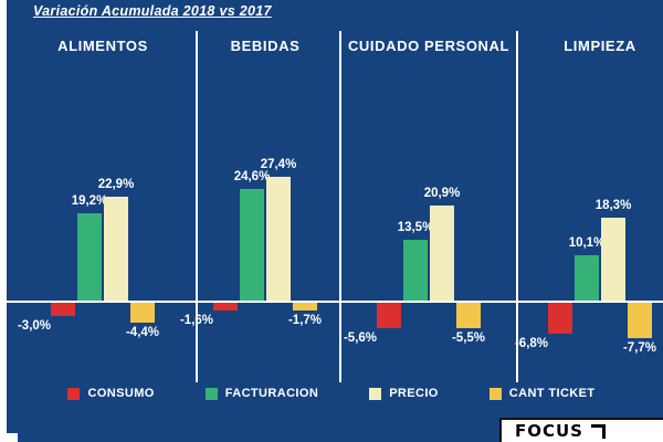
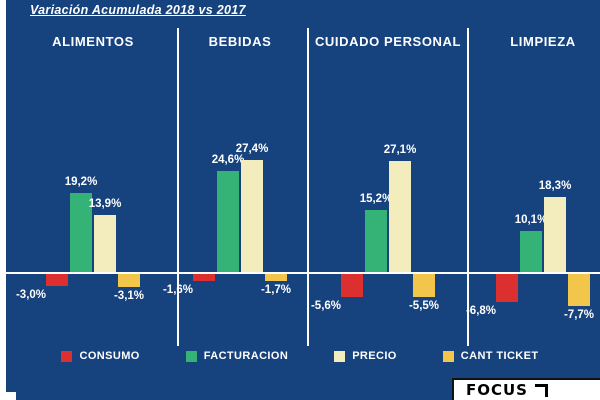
PRECIO/ALIMENTOS: 22,9% -> 13,9%
CANT TICKET/ALIMENTOS: -4,4% -> -3,1%
FACTURACION/CUIDADO PERSONAL: 13,5% -> 15,2%
PRECIO/CUIDADO PERSONAL: 20,9% -> 27,1%
